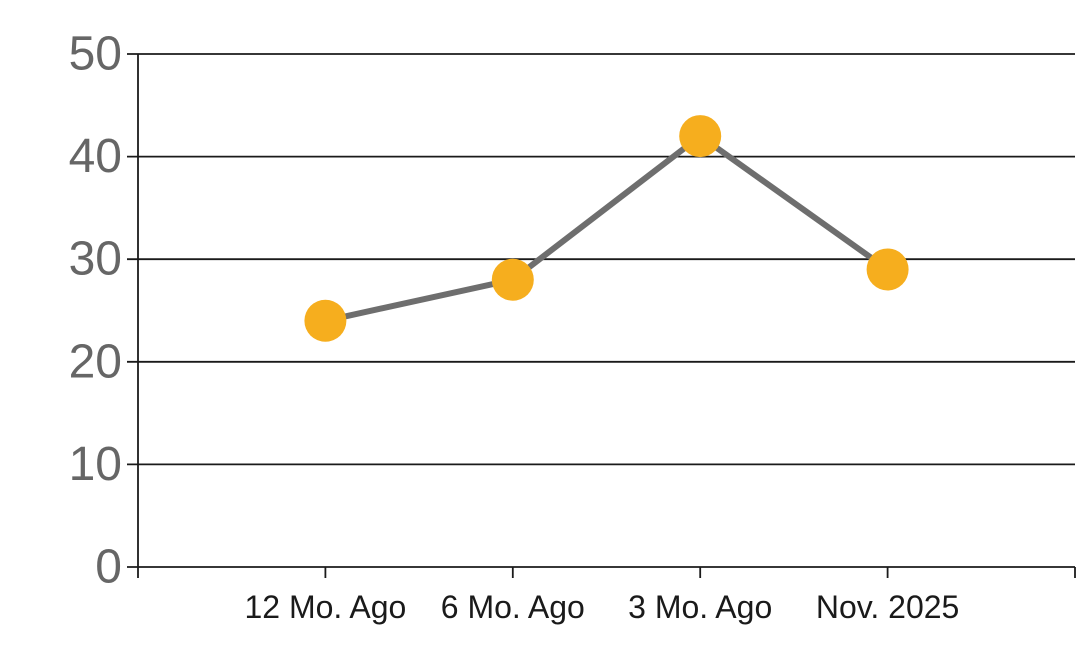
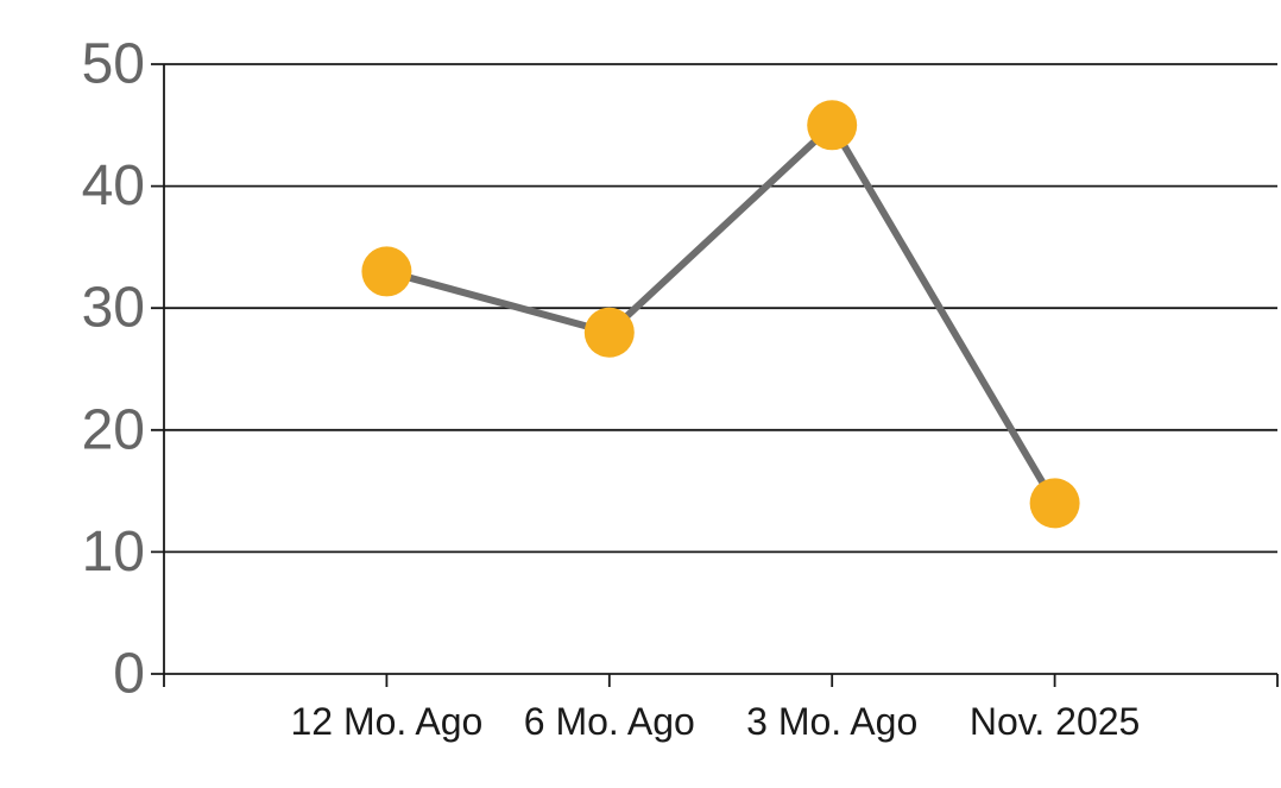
12 Mo. Ago: 24 -> 33
3 Mo. Ago: 42 -> 45
Nov. 2025: 29 -> 14
